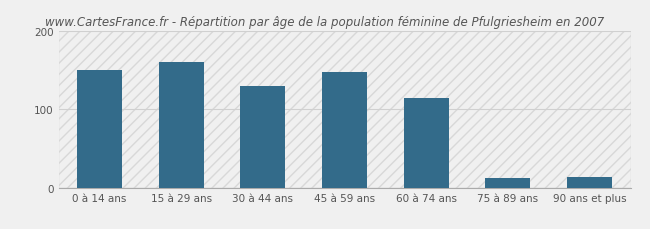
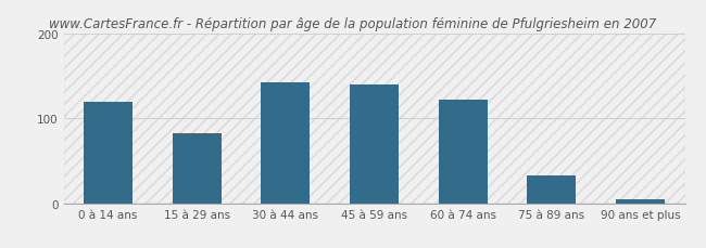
0 à 14 ans: 150 -> 120
15 à 29 ans: 160 -> 82
30 à 44 ans: 130 -> 143
45 à 59 ans: 148 -> 140
60 à 74 ans: 114 -> 122
75 à 89 ans: 12 -> 33
90 ans et plus: 14 -> 4
